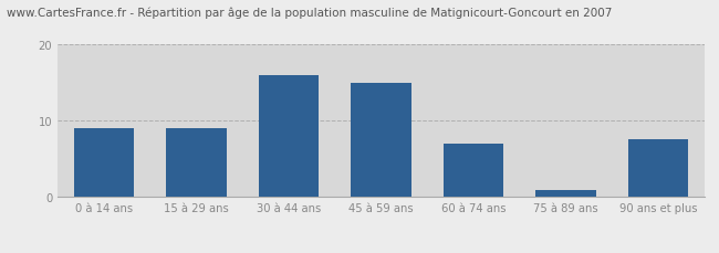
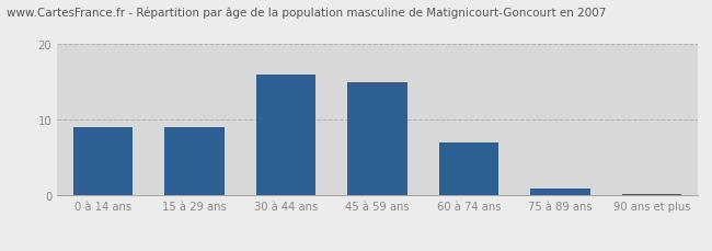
90 ans et plus: 7.6 -> 0.2
